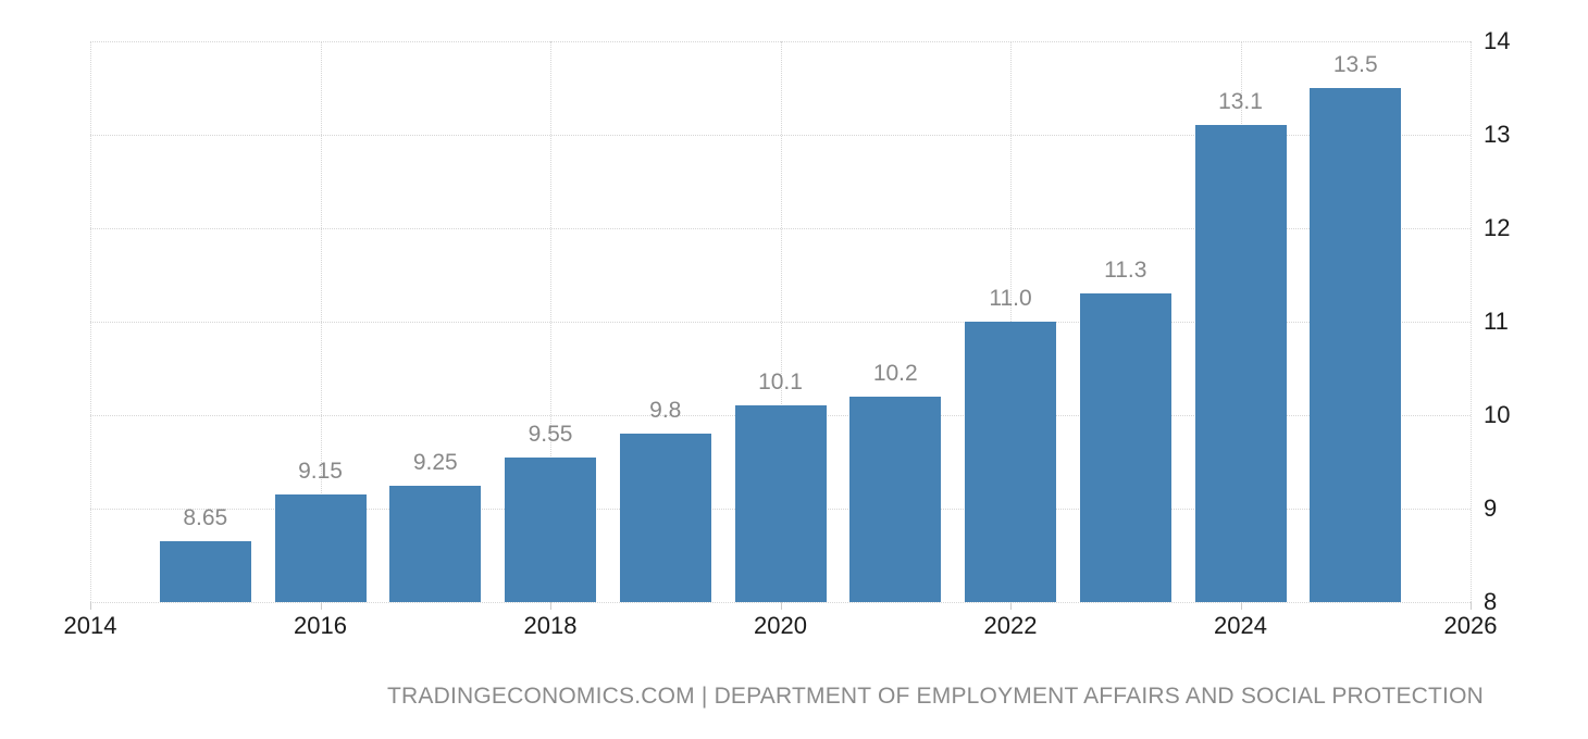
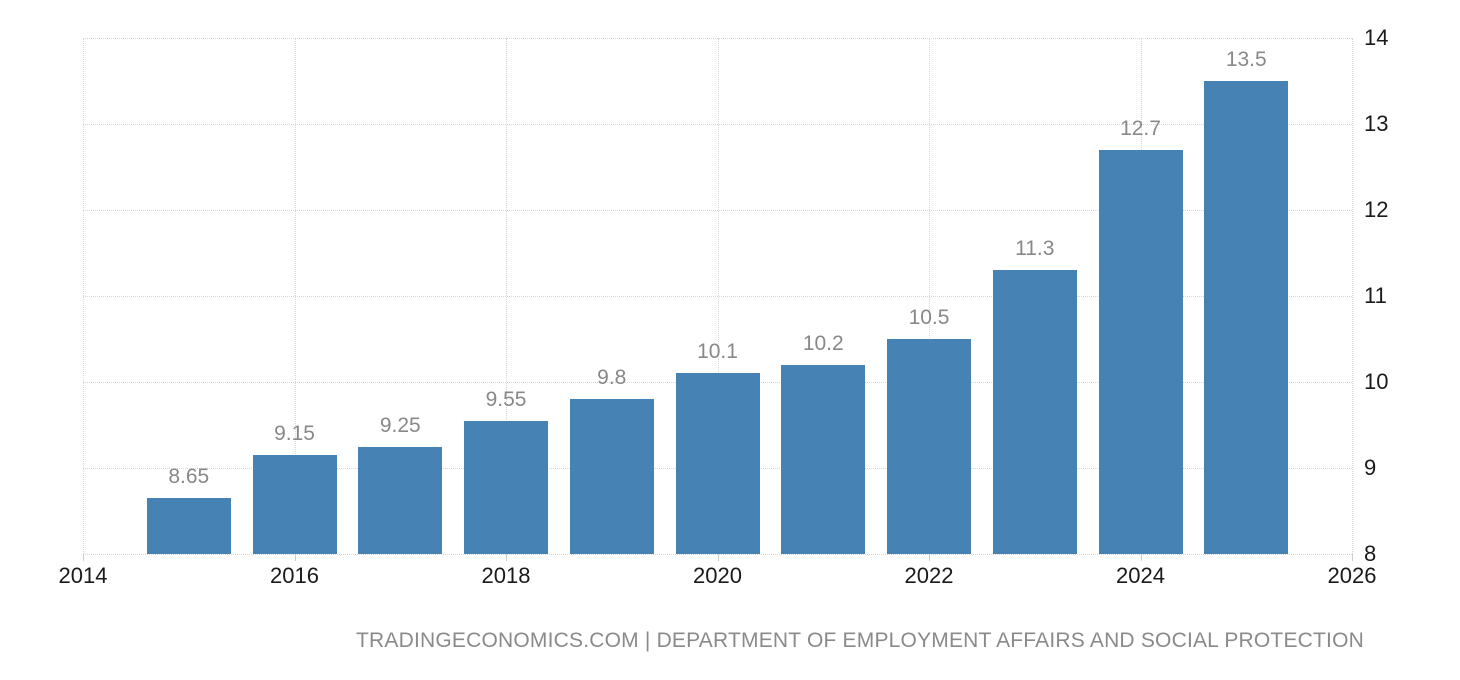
2022: 11.0 -> 10.5
2024: 13.1 -> 12.7
